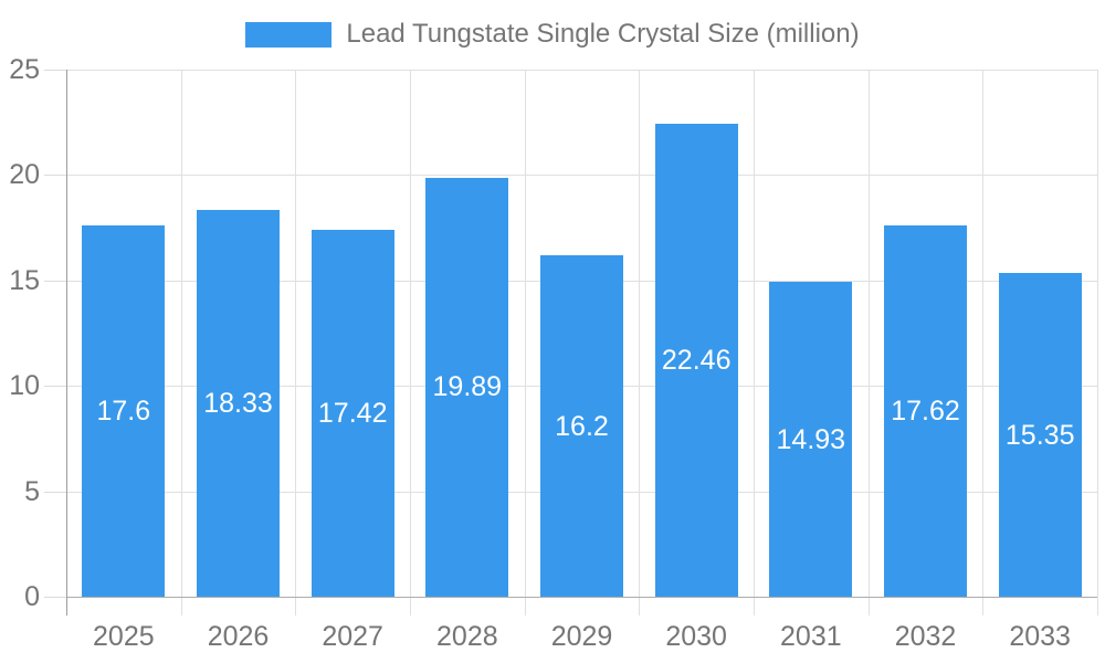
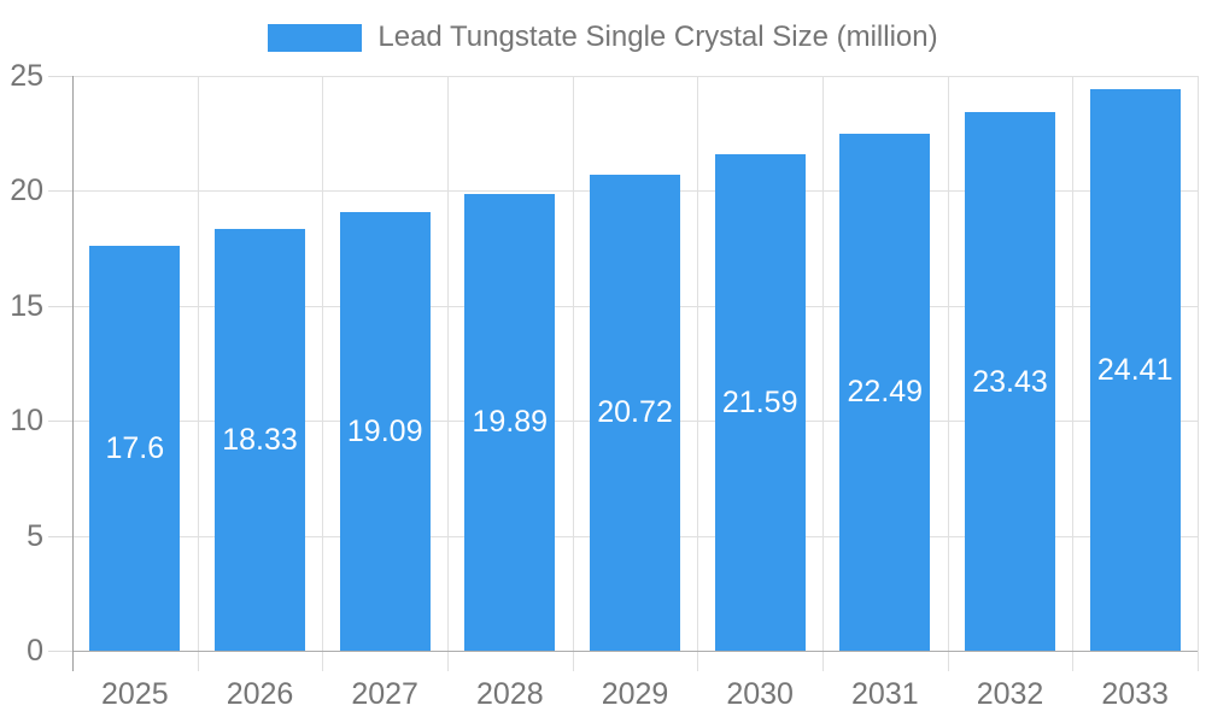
2027: 17.42 -> 19.09
2029: 16.2 -> 20.72
2030: 22.46 -> 21.59
2031: 14.93 -> 22.49
2032: 17.62 -> 23.43
2033: 15.35 -> 24.41
